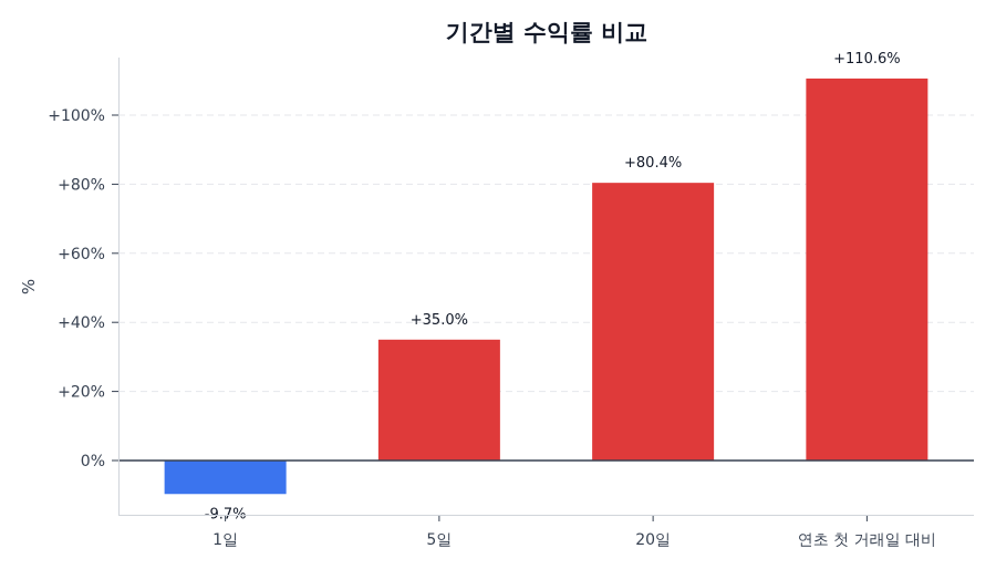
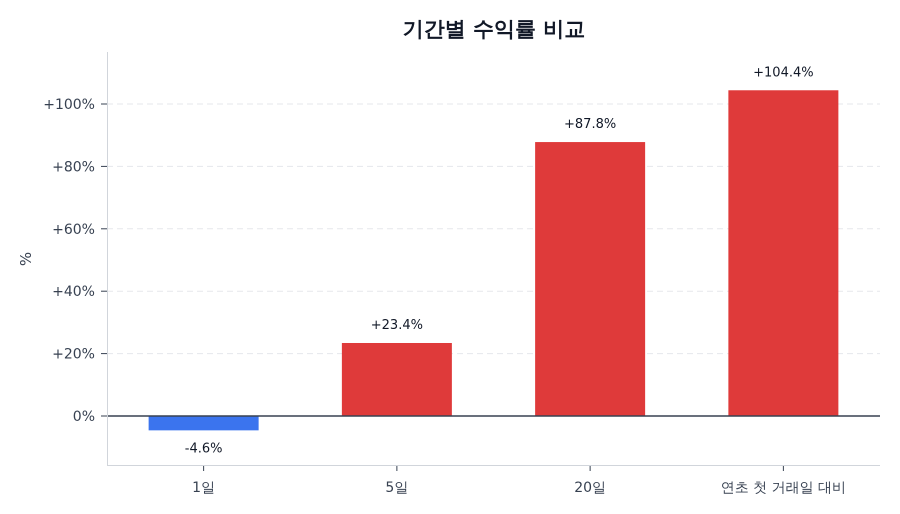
1일: -9.7% -> -4.6%
5일: +35.0% -> +23.4%
20일: +80.4% -> +87.8%
연초 첫 거래일 대비: +110.6% -> +104.4%
